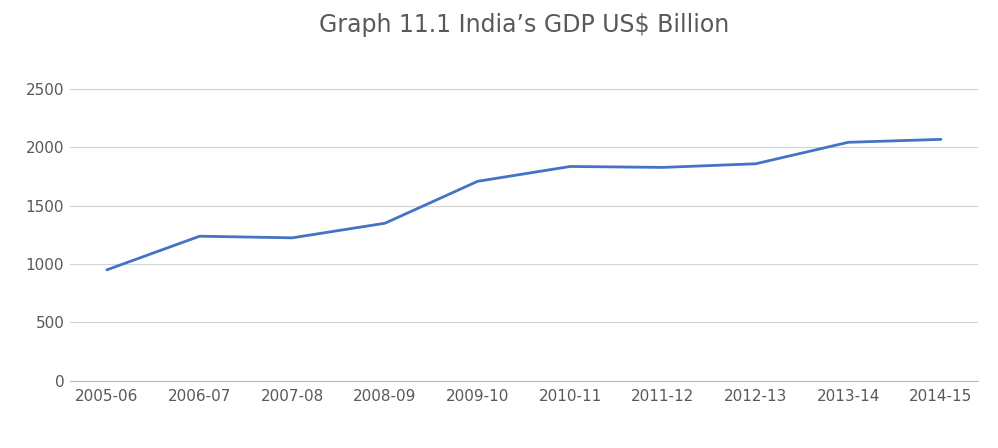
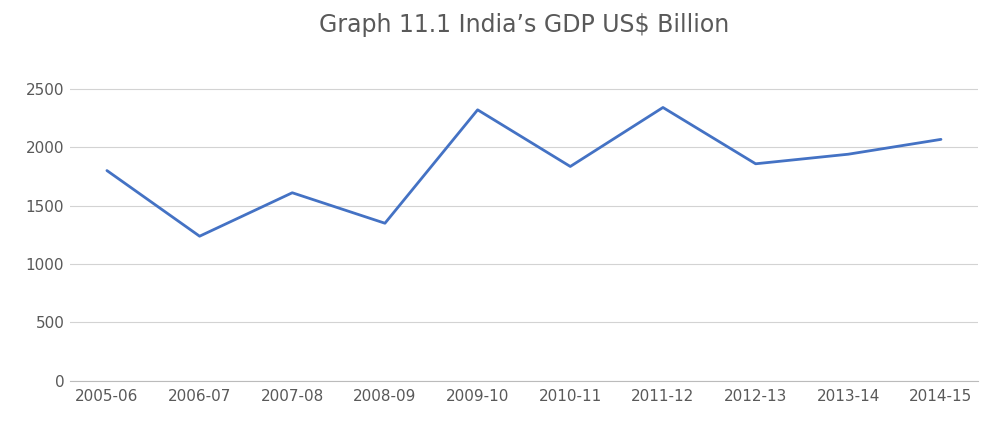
2005-06: 950 -> 1800
2007-08: 1220 -> 1610
2009-10: 1710 -> 2320
2011-12: 1830 -> 2340
2013-14: 2040 -> 1940
